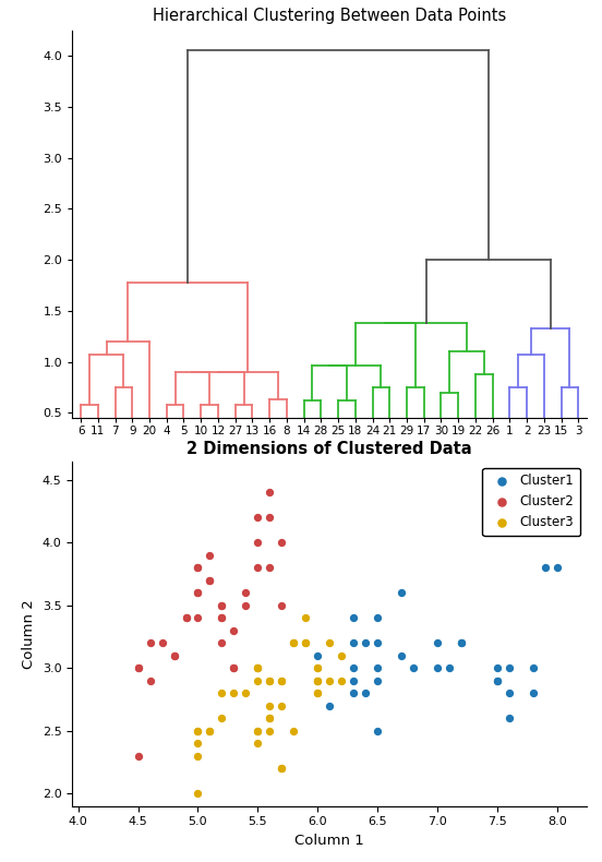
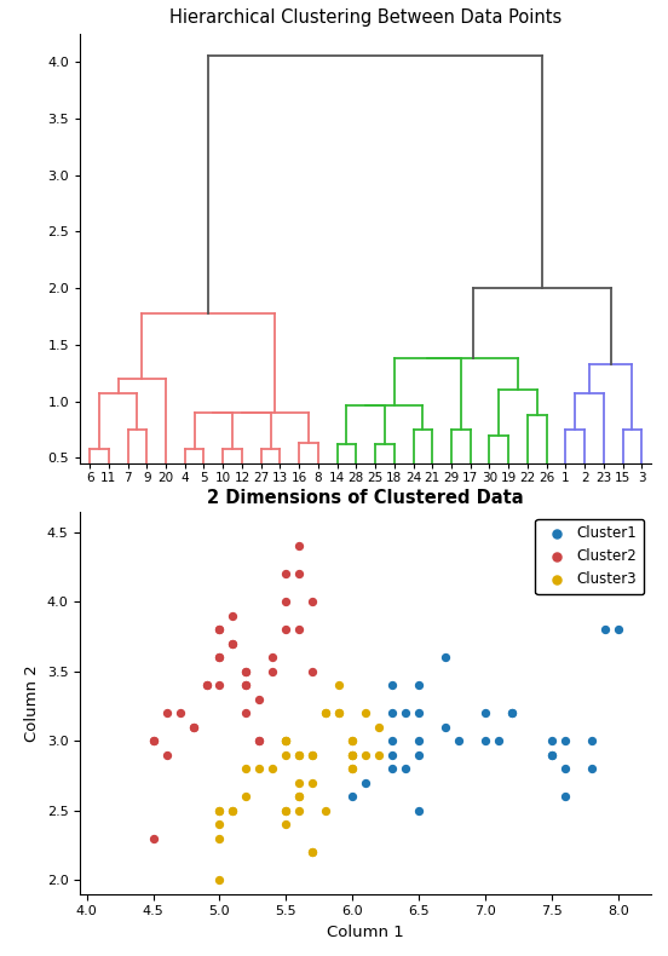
Cluster1/6.0: 3.1 -> 2.6
